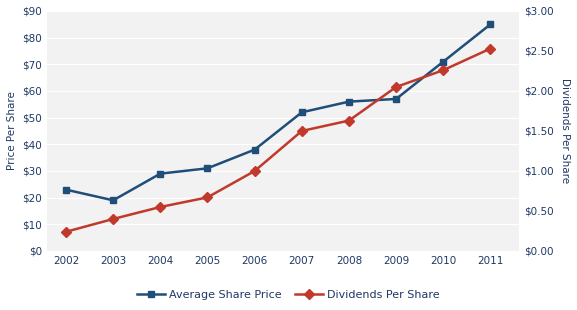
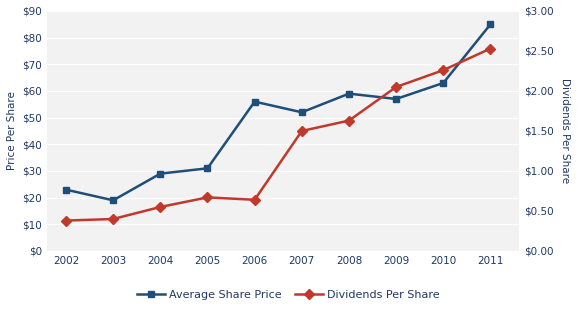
Dividends Per Share/2002: $0.24 -> $0.38
Average Share Price/2006: $38 -> $56
Dividends Per Share/2006: $1.00 -> $0.64
Average Share Price/2008: $56 -> $59
Average Share Price/2010: $71 -> $63
